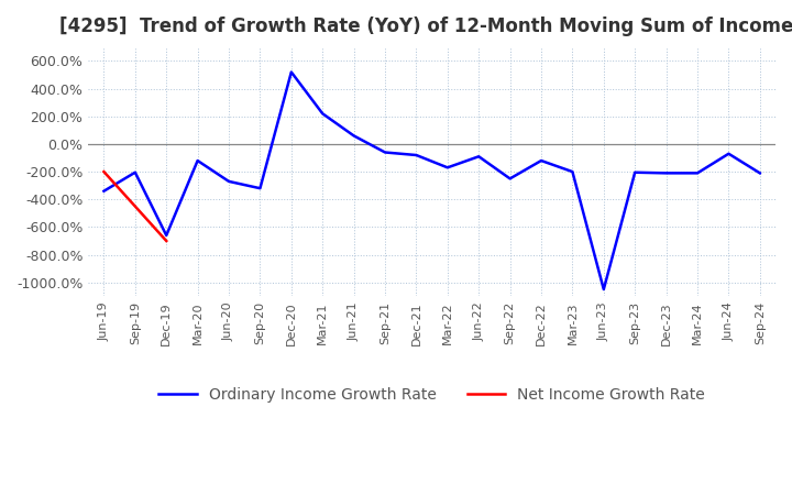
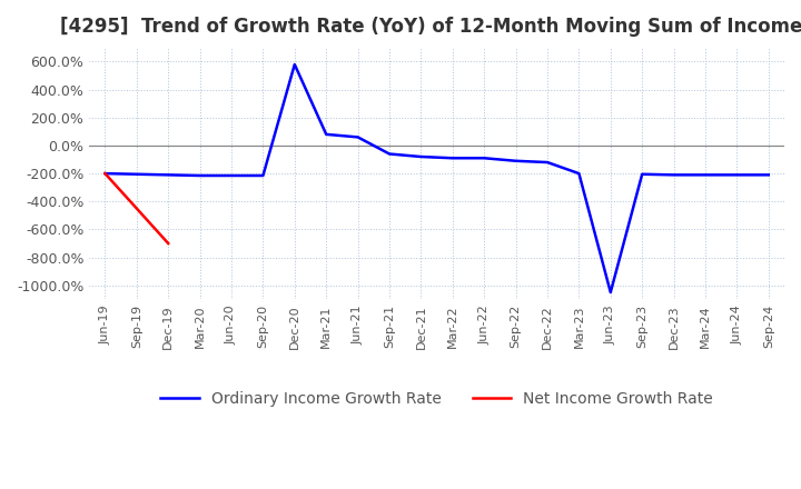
Ordinary Income Growth Rate/Jun-19: -340% -> -200%
Ordinary Income Growth Rate/Dec-19: -660% -> -210%
Ordinary Income Growth Rate/Mar-20: -120% -> -220%
Ordinary Income Growth Rate/Jun-20: -270% -> -220%
Ordinary Income Growth Rate/Sep-20: -320% -> -220%
Ordinary Income Growth Rate/Dec-20: 520% -> 580%
Ordinary Income Growth Rate/Mar-21: 220% -> 80%
Ordinary Income Growth Rate/Mar-22: -170% -> -90%
Ordinary Income Growth Rate/Sep-22: -250% -> -110%
Ordinary Income Growth Rate/Jun-24: -70% -> -210%
